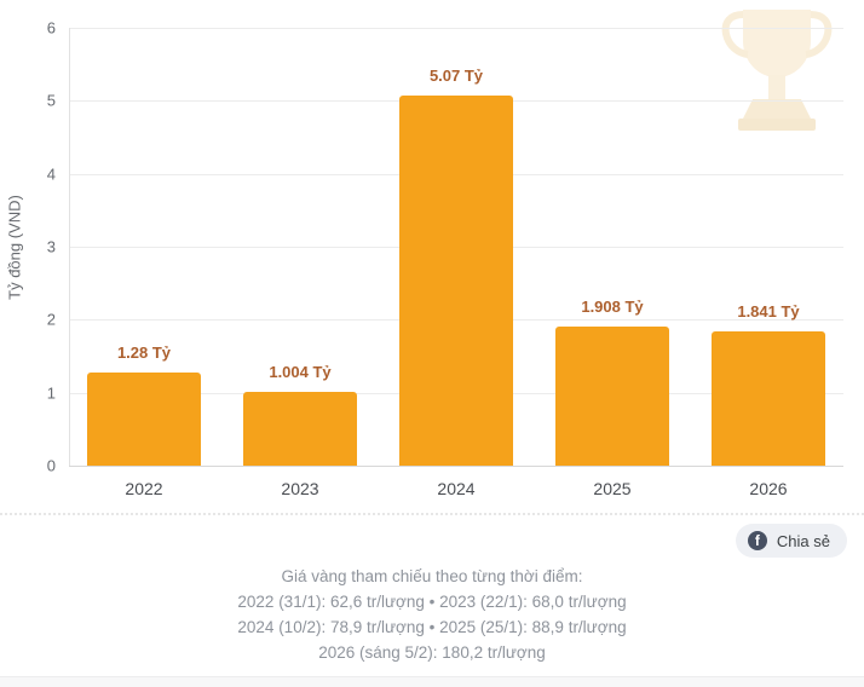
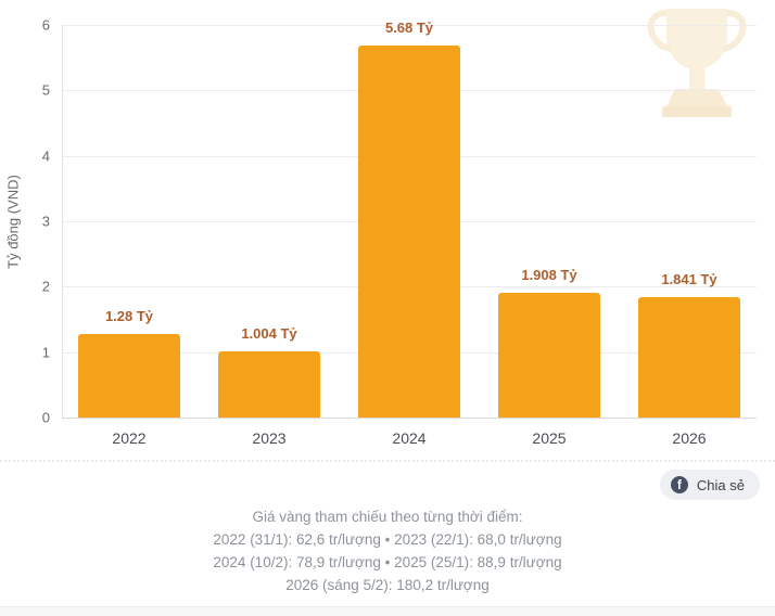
2024: 5.07 -> 5.68
